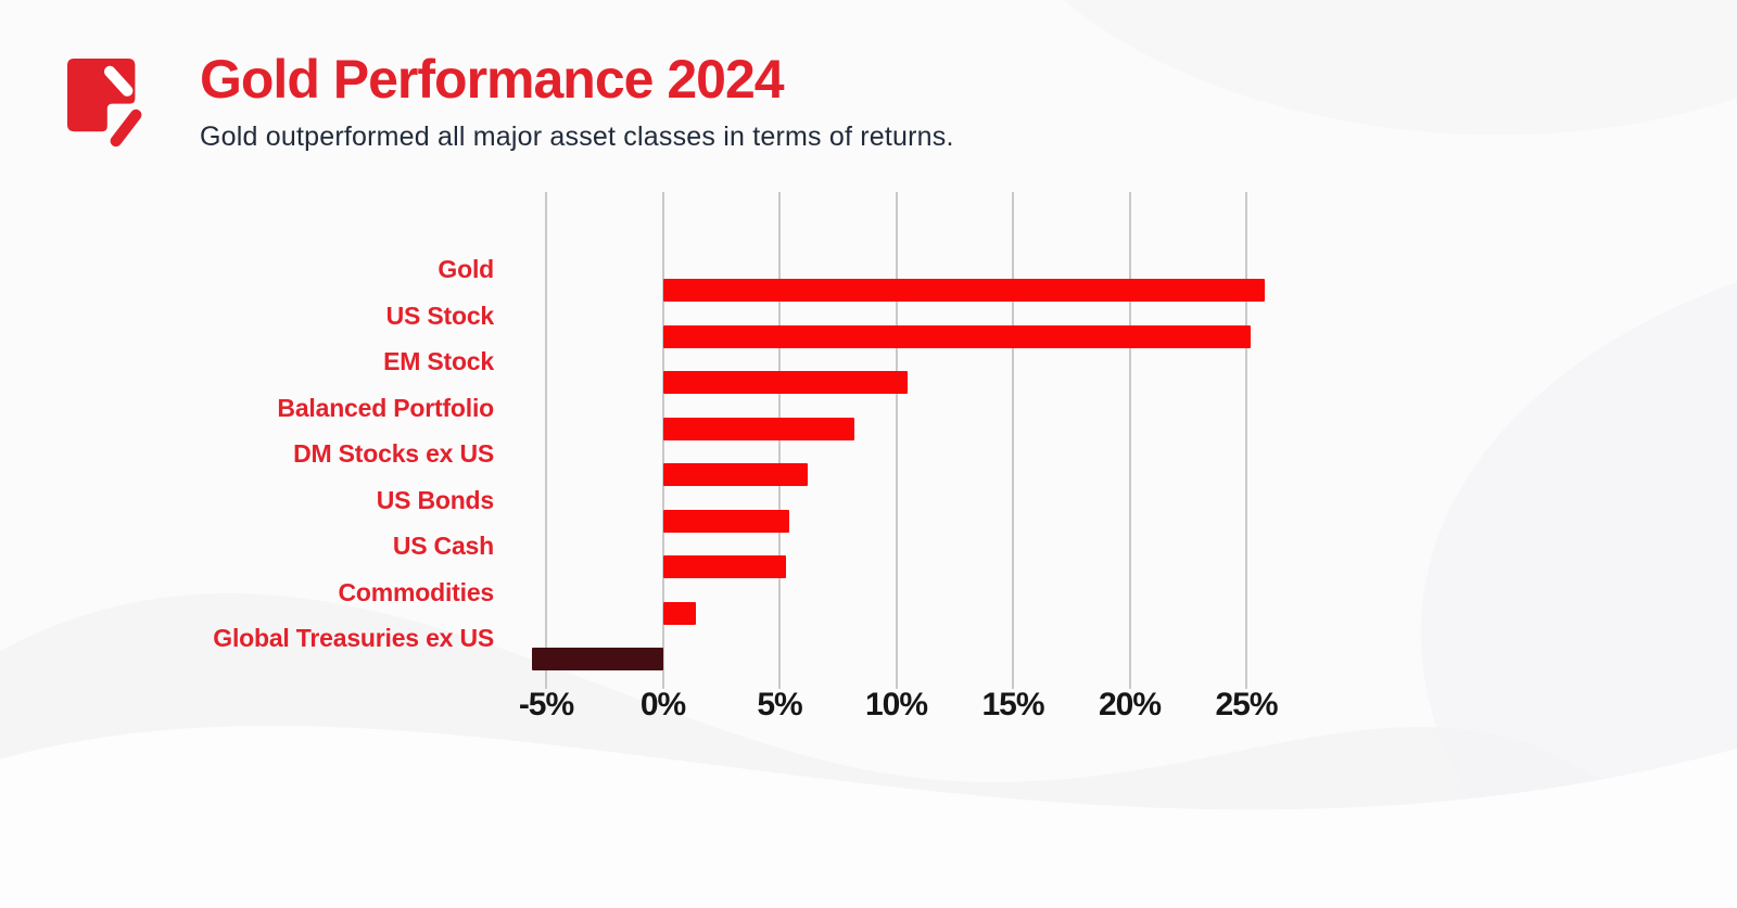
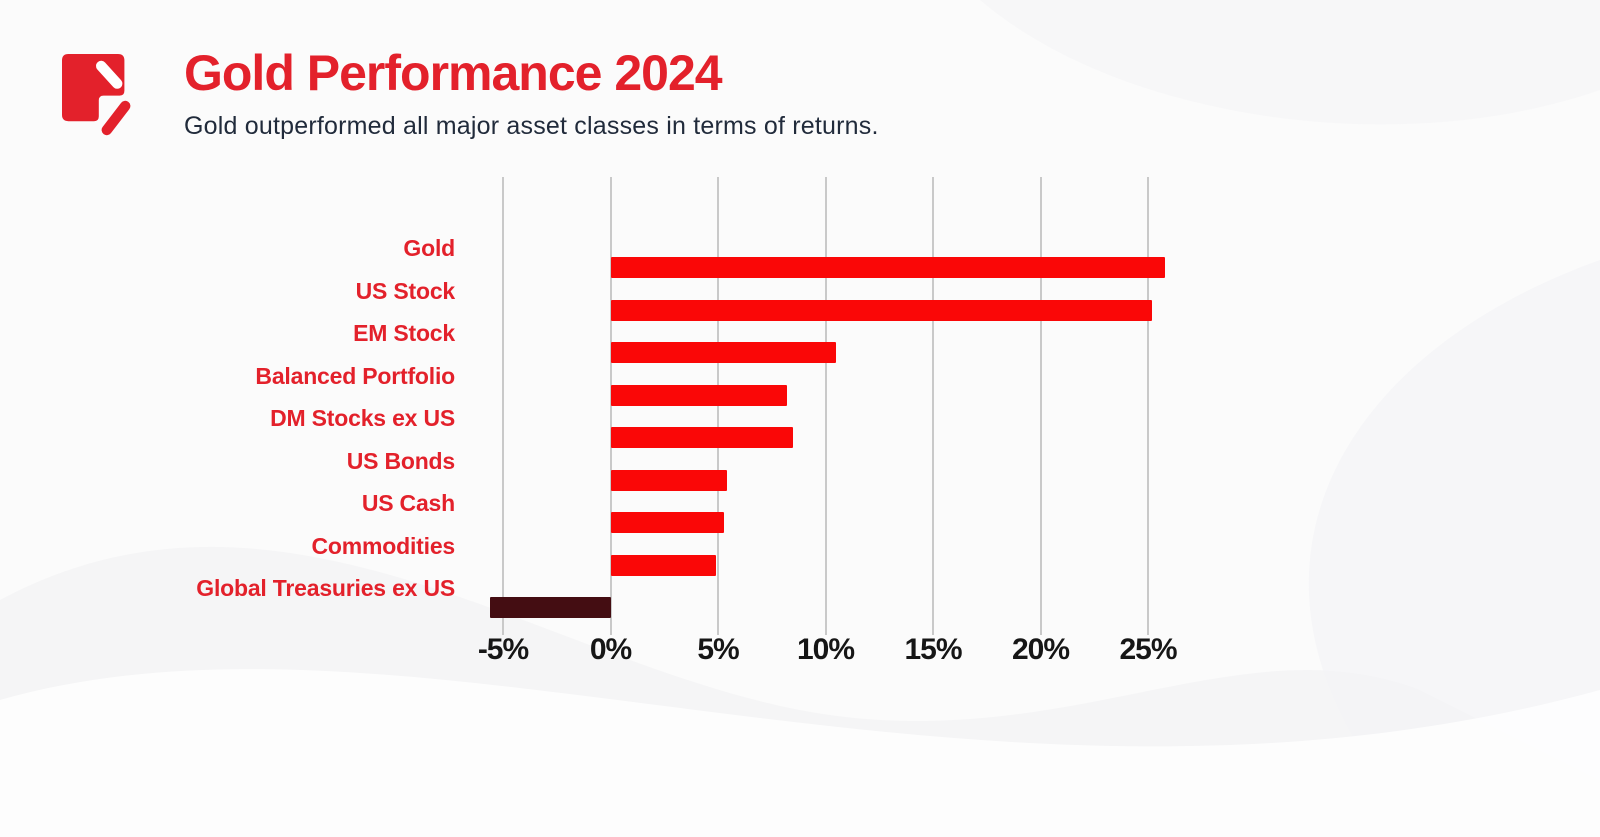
DM Stocks ex US: 6.2% -> 8.5%
Commodities: 1.4% -> 4.9%
